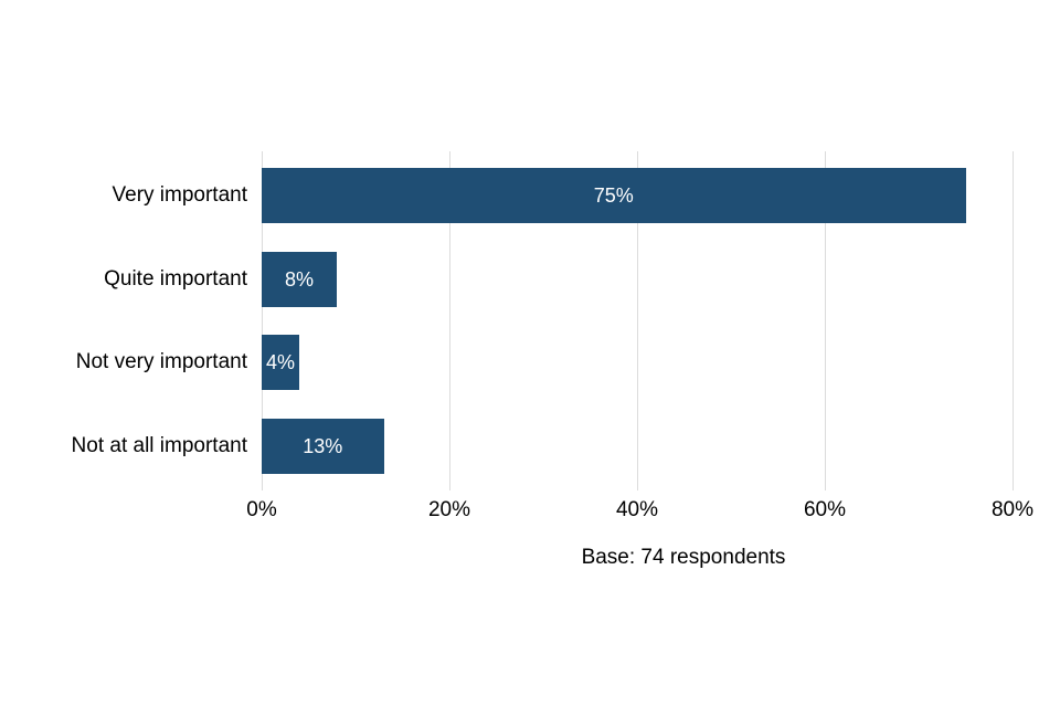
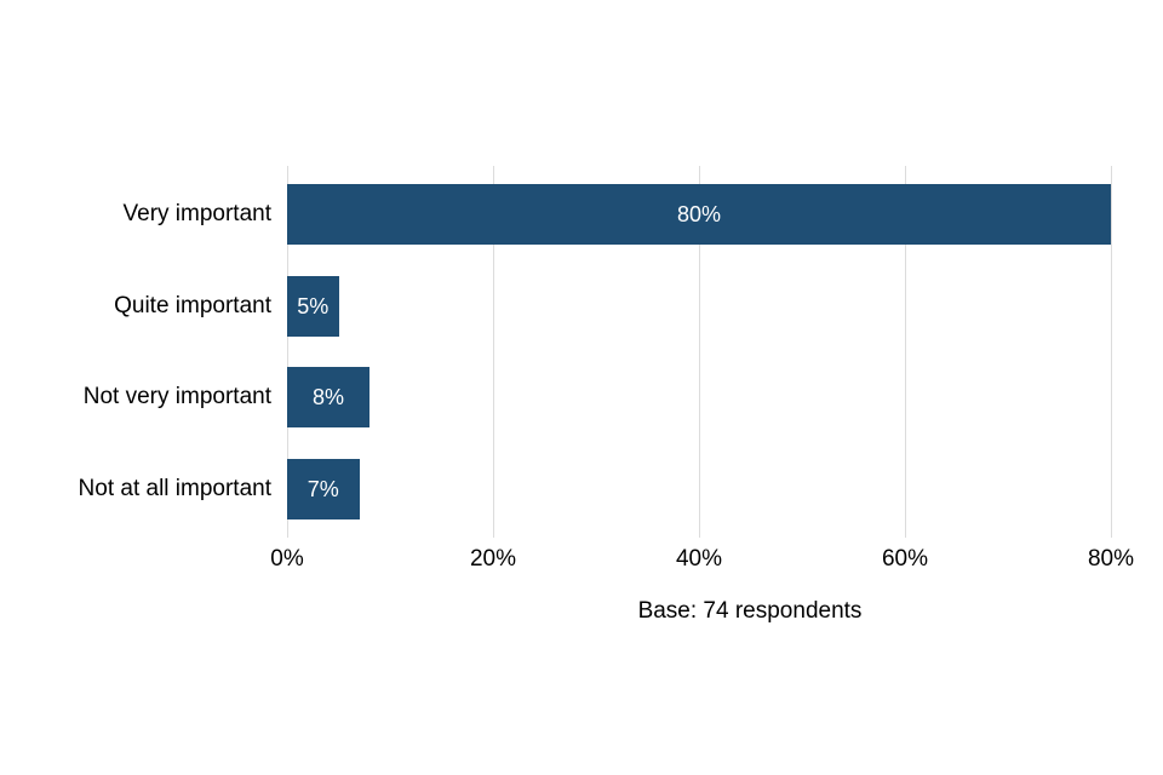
Very important: 75% -> 80%
Quite important: 8% -> 5%
Not very important: 4% -> 8%
Not at all important: 13% -> 7%
